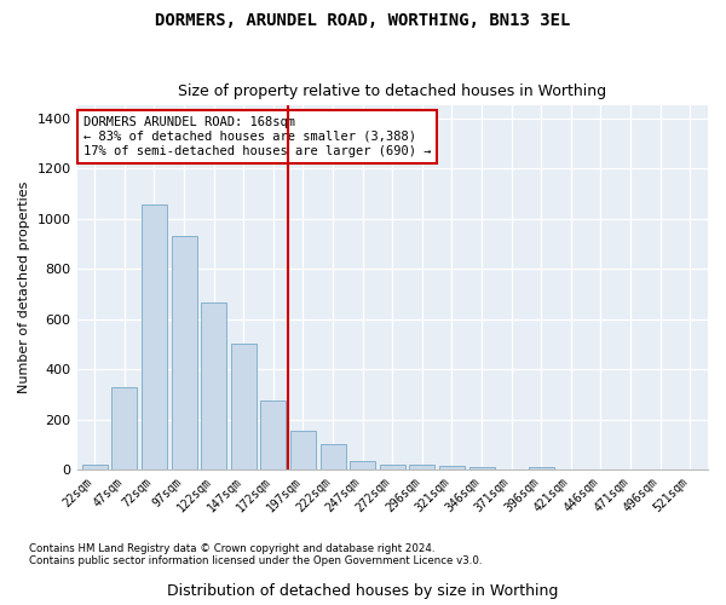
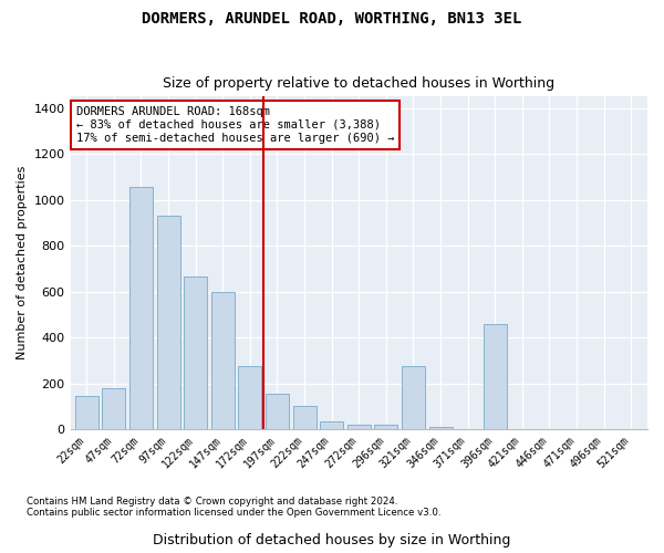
22sqm: 18 -> 145
47sqm: 330 -> 180
147sqm: 500 -> 600
321sqm: 14 -> 275
396sqm: 12 -> 460
